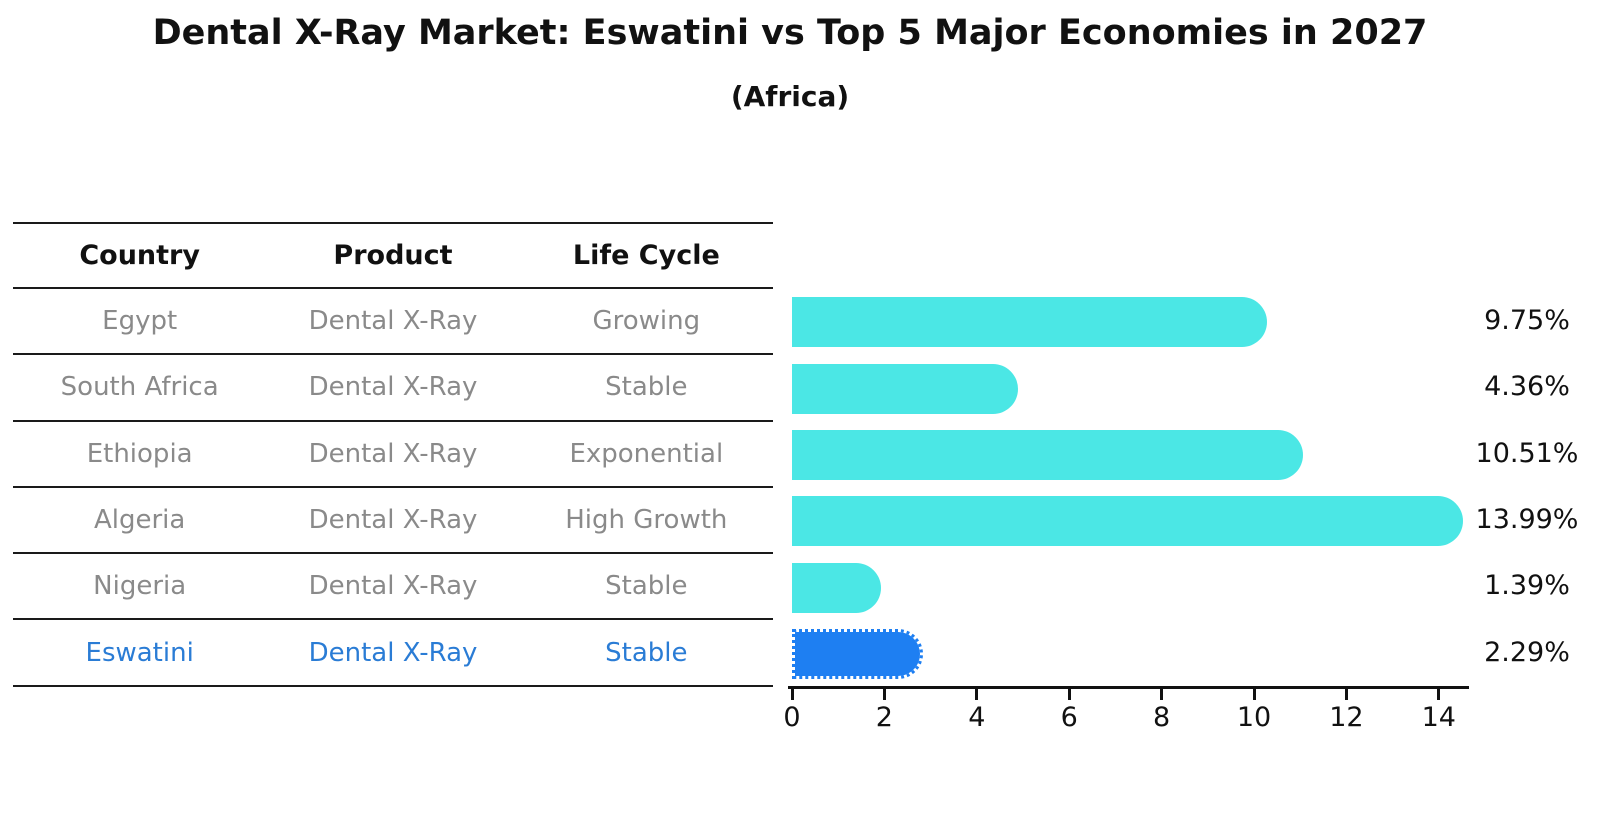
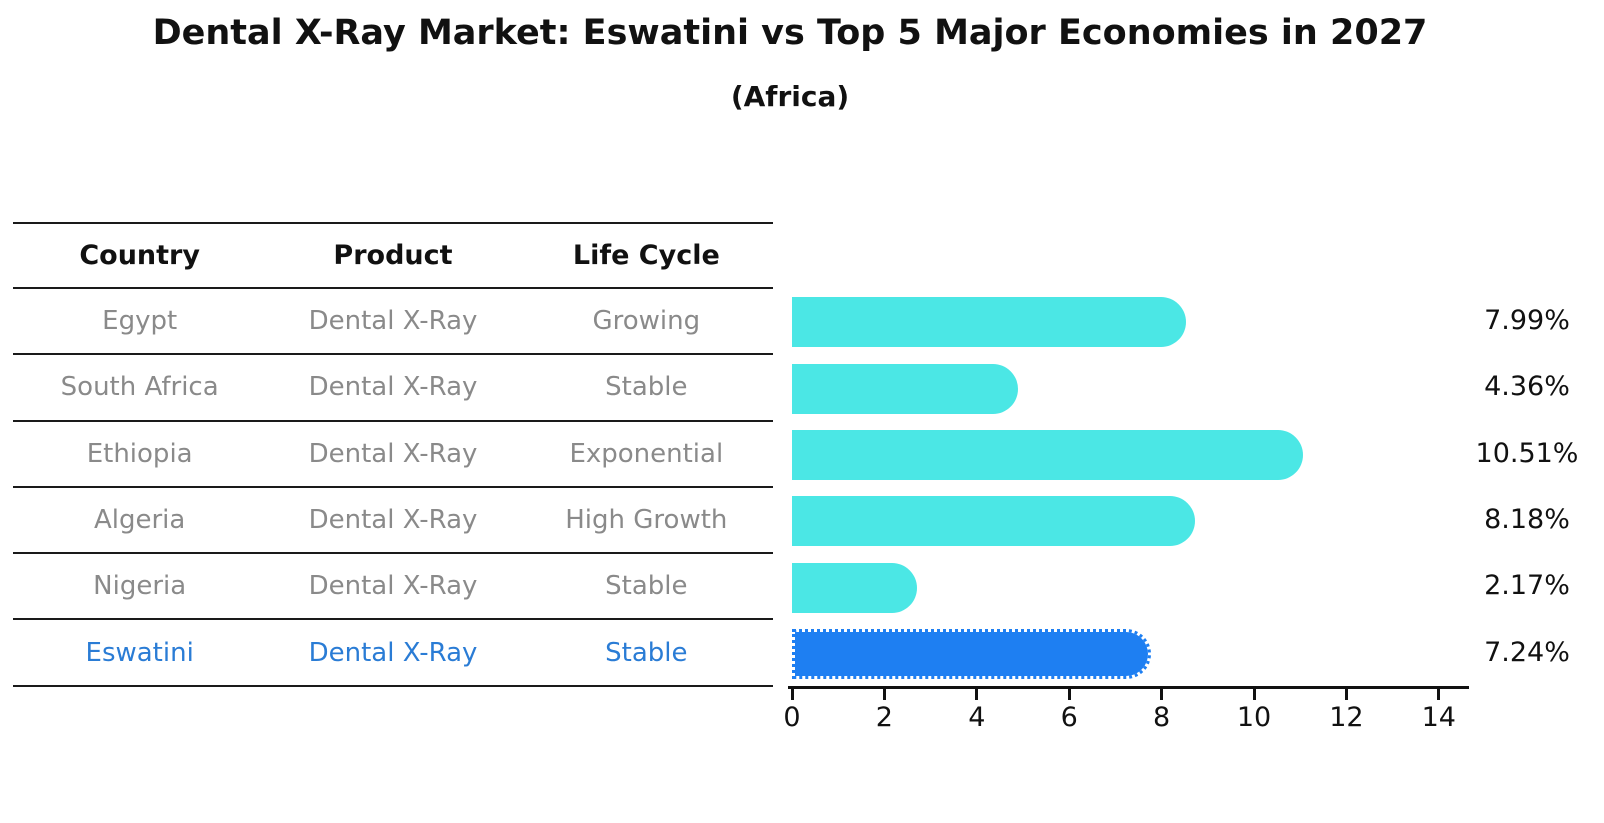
Egypt: 9.75% -> 7.99%
Algeria: 13.99% -> 8.18%
Nigeria: 1.39% -> 2.17%
Eswatini: 2.29% -> 7.24%
